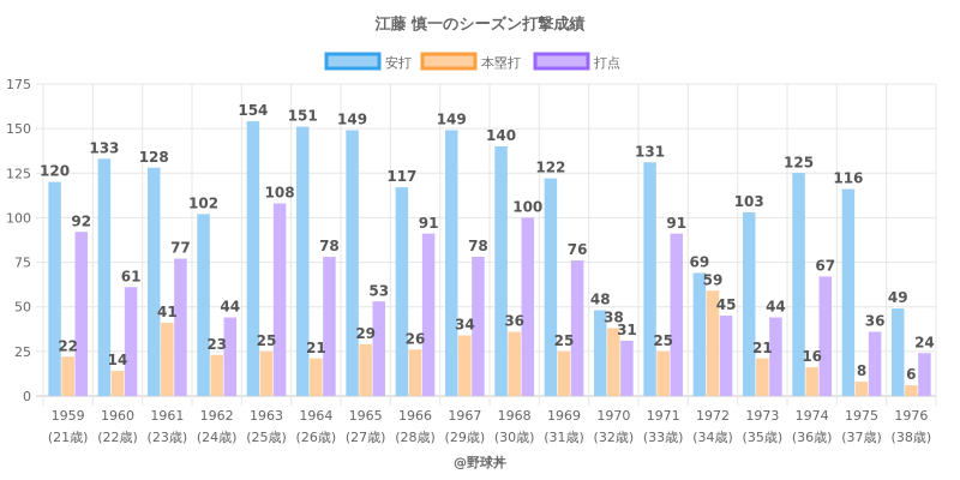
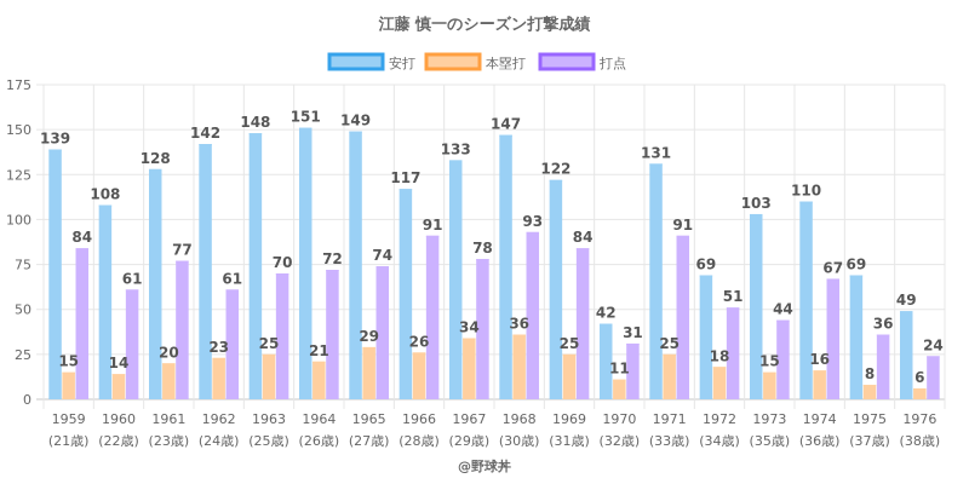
安打/1959: 120 -> 139
本塁打/1959: 22 -> 15
打点/1959: 92 -> 84
安打/1960: 133 -> 108
本塁打/1961: 41 -> 20
安打/1962: 102 -> 142
打点/1962: 44 -> 61
安打/1963: 154 -> 148
打点/1963: 108 -> 70
打点/1964: 78 -> 72
打点/1965: 53 -> 74
安打/1967: 149 -> 133
安打/1968: 140 -> 147
打点/1968: 100 -> 93
打点/1969: 76 -> 84
安打/1970: 48 -> 42
本塁打/1970: 38 -> 11
本塁打/1972: 59 -> 18
打点/1972: 45 -> 51
本塁打/1973: 21 -> 15
安打/1974: 125 -> 110
安打/1975: 116 -> 69
